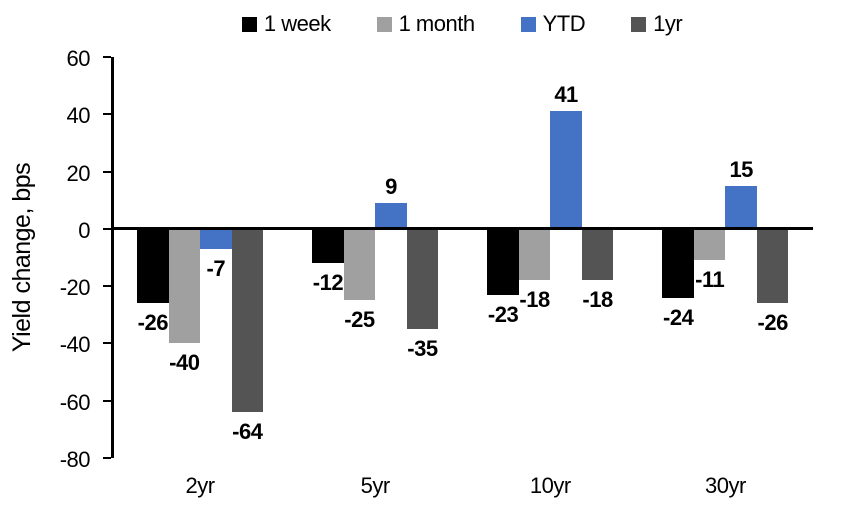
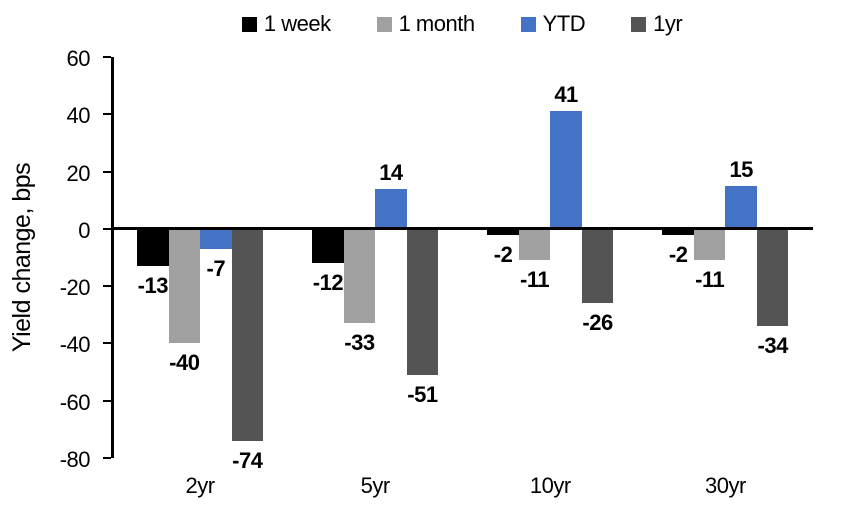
1 week/2yr: -26 -> -13
1yr/2yr: -64 -> -74
1 month/5yr: -25 -> -33
YTD/5yr: 9 -> 14
1yr/5yr: -35 -> -51
1 week/10yr: -23 -> -2
1 month/10yr: -18 -> -11
1yr/10yr: -18 -> -26
1 week/30yr: -24 -> -2
1yr/30yr: -26 -> -34
